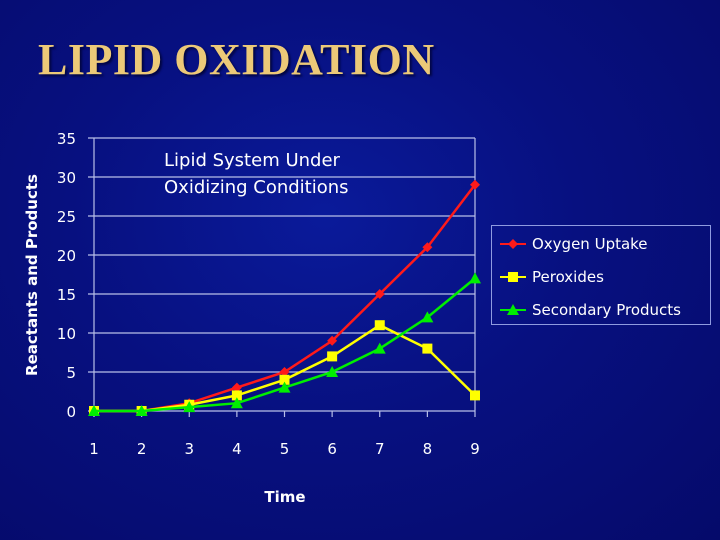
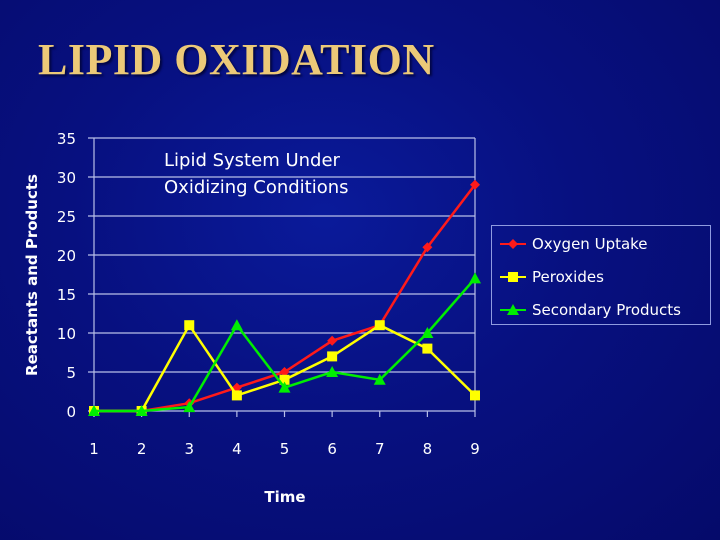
Peroxides/3: 1 -> 11
Secondary Products/4: 1 -> 11
Oxygen Uptake/7: 15 -> 11
Secondary Products/7: 8 -> 4
Secondary Products/8: 12 -> 10
